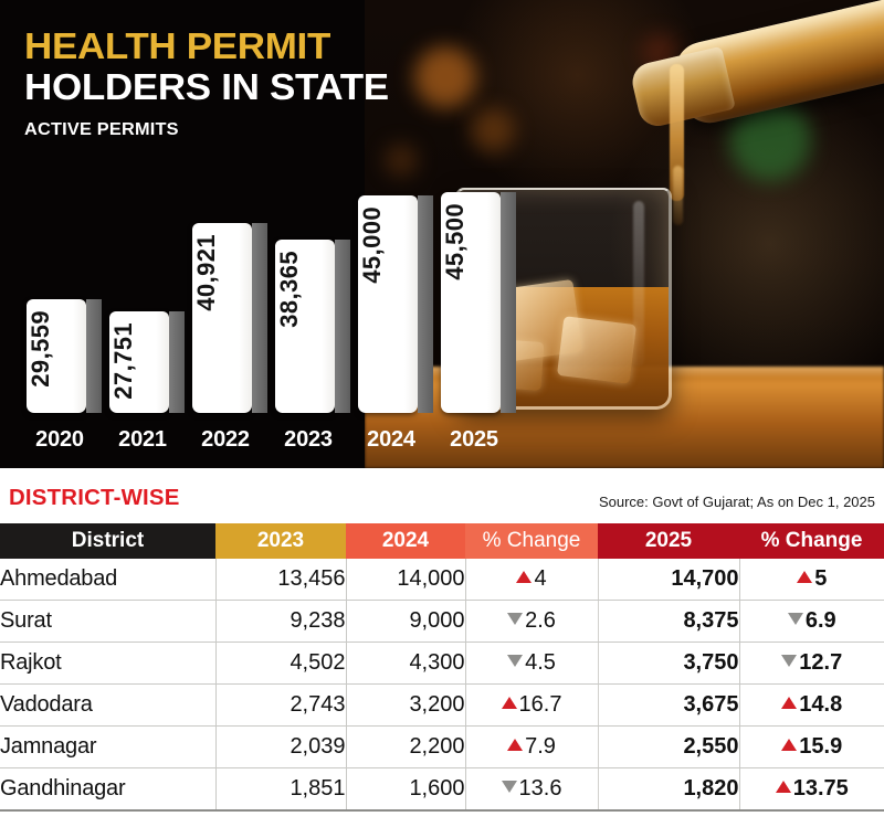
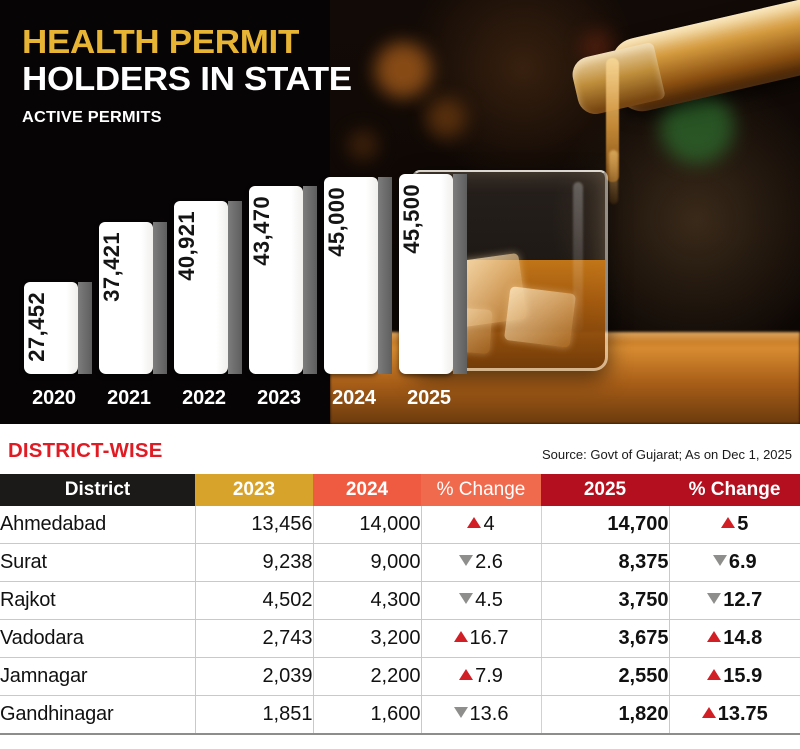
2020: 29,559 -> 27,452
2021: 27,751 -> 37,421
2023: 38,365 -> 43,470
